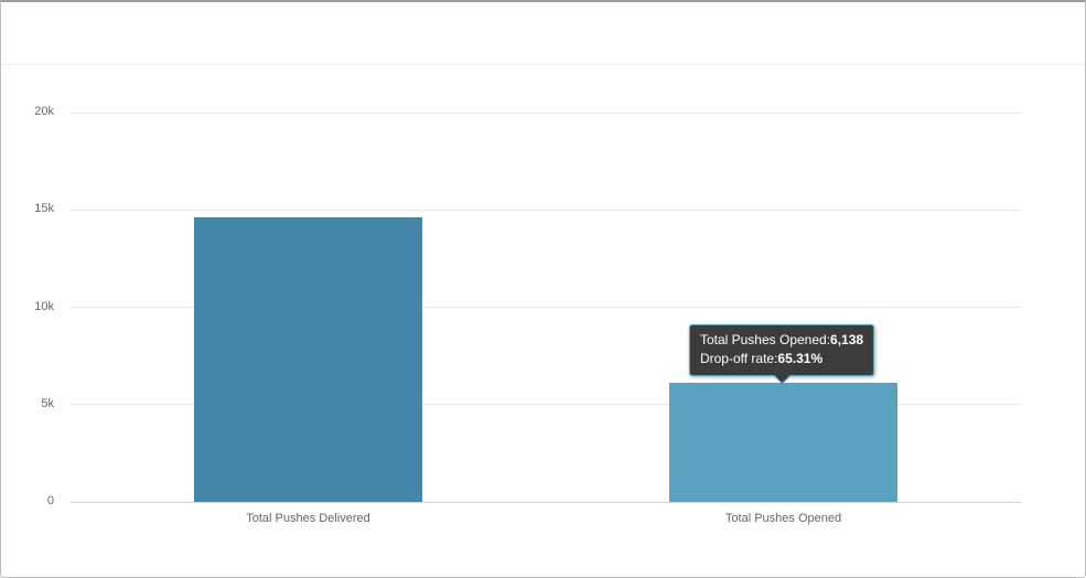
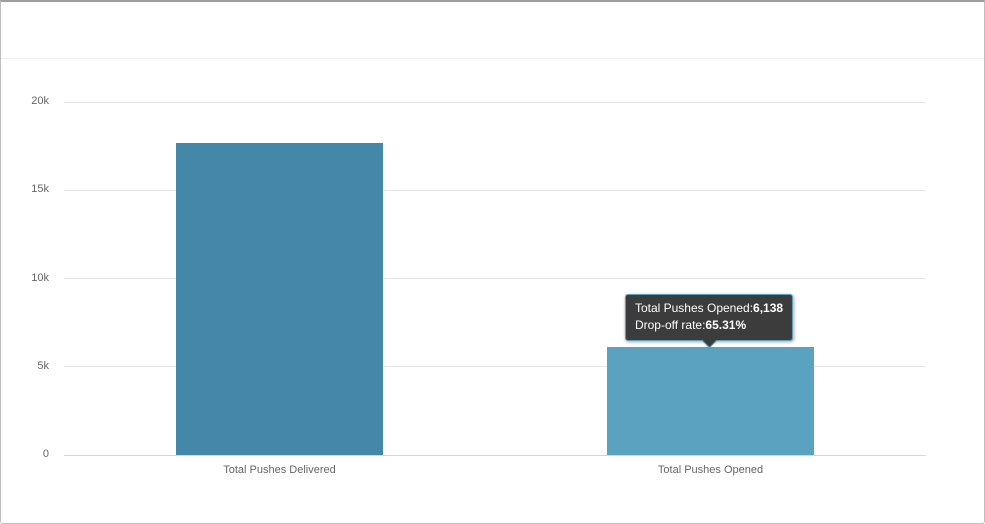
Total Pushes Delivered: 14.6k -> 17.7k
